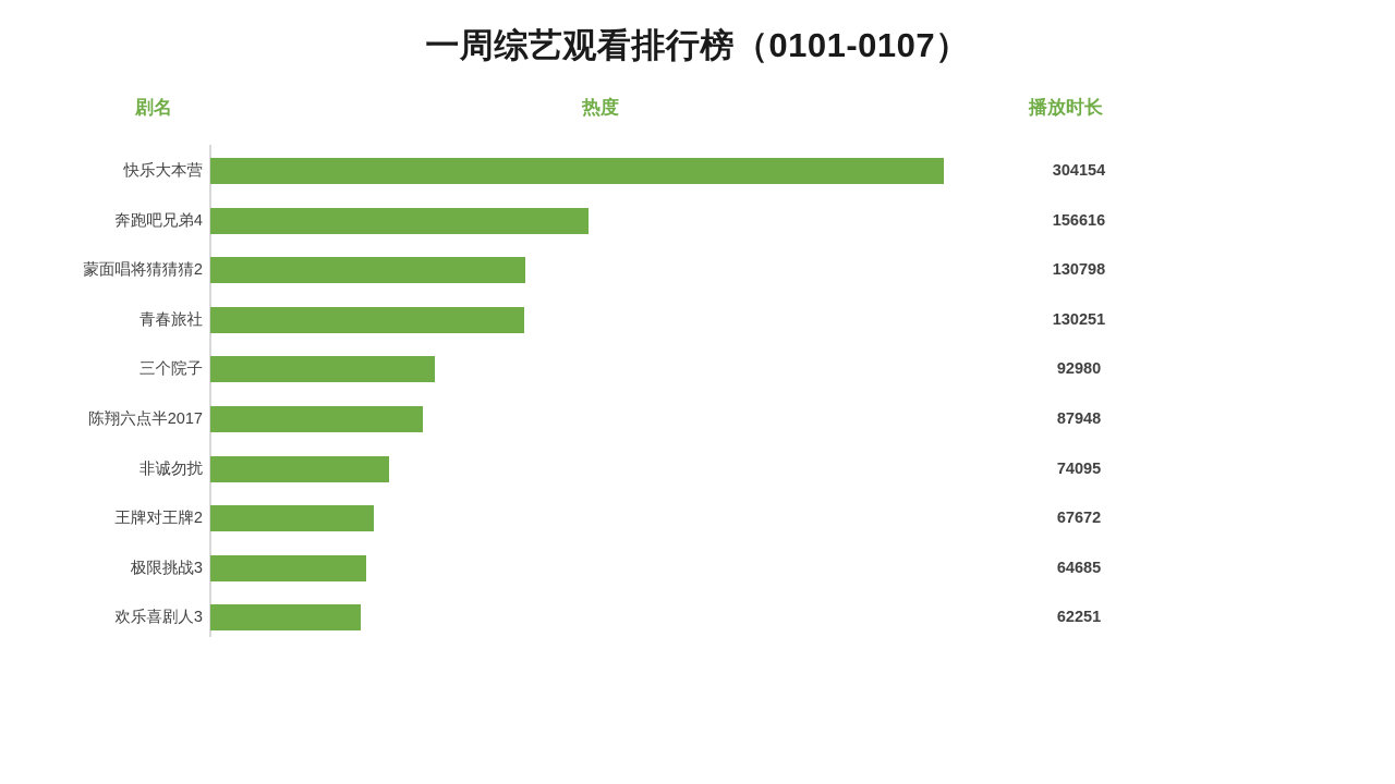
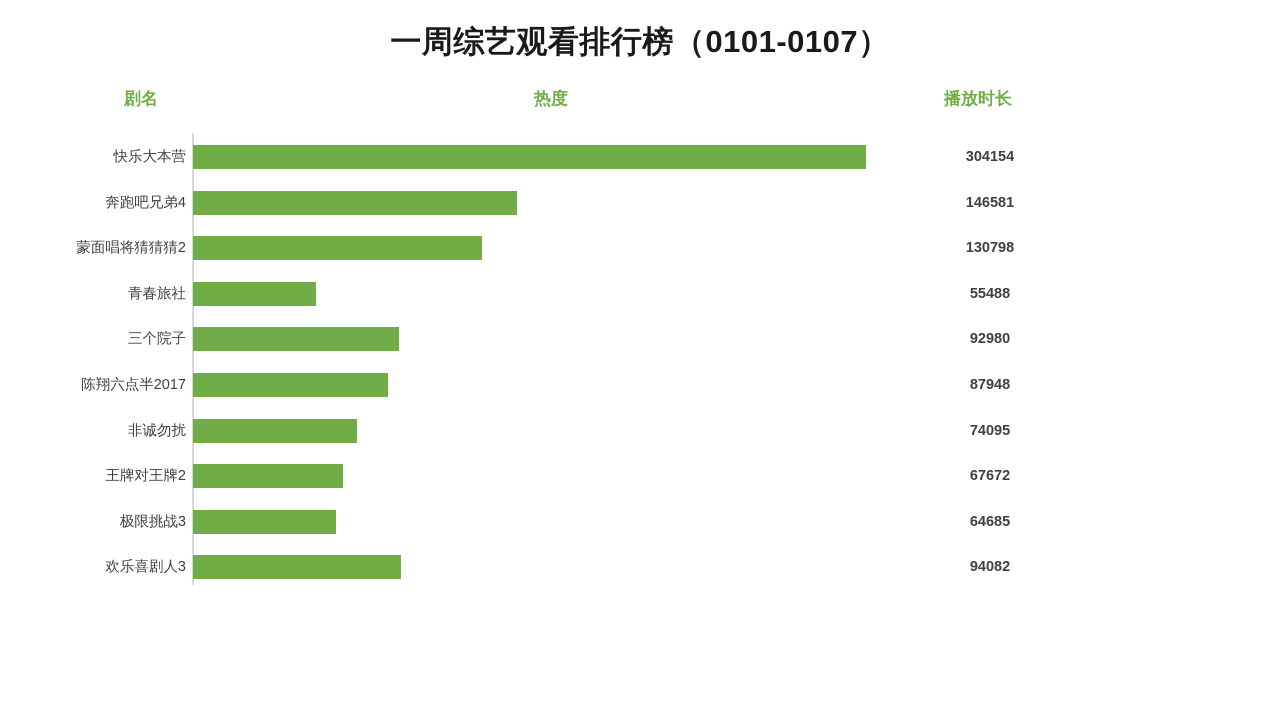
奔跑吧兄弟4: 156616 -> 146581
青春旅社: 130251 -> 55488
欢乐喜剧人3: 62251 -> 94082
